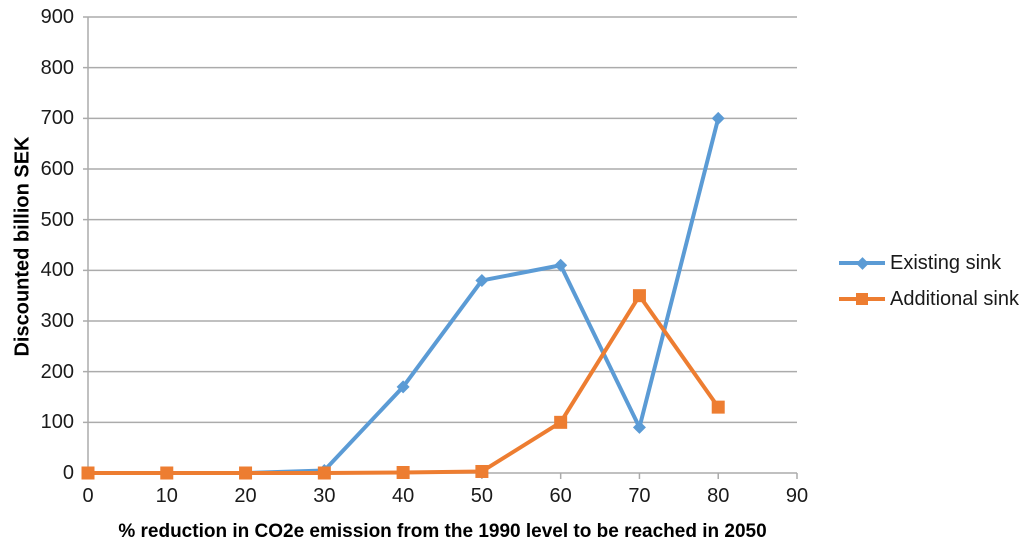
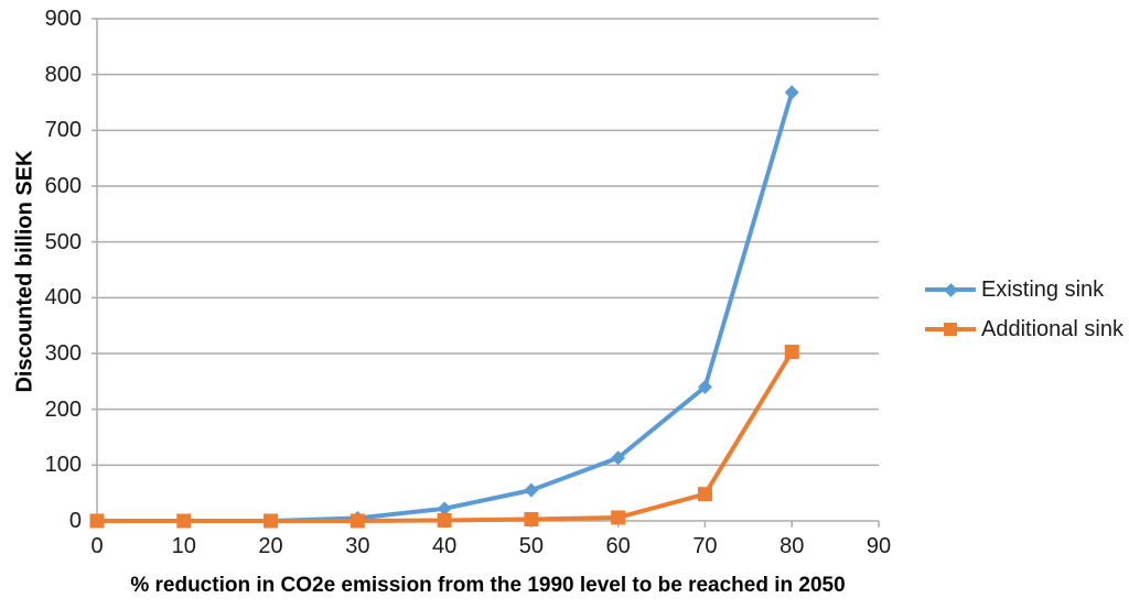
Existing sink/40: 170 -> 20
Existing sink/50: 380 -> 60
Existing sink/60: 410 -> 110
Additional sink/60: 100 -> 10
Existing sink/70: 90 -> 240
Additional sink/70: 350 -> 50
Existing sink/80: 700 -> 770
Additional sink/80: 130 -> 300
